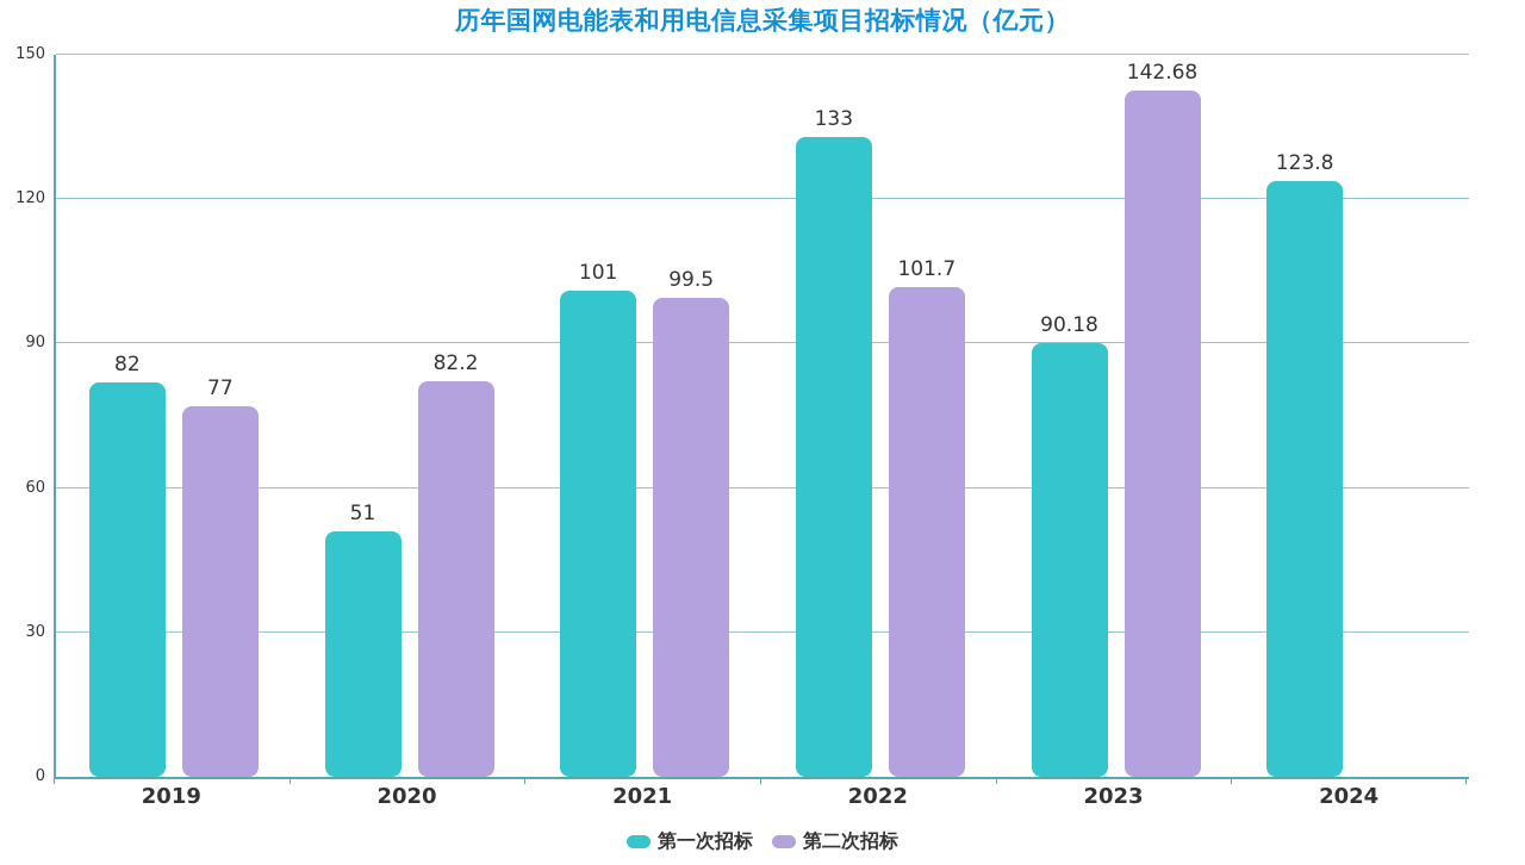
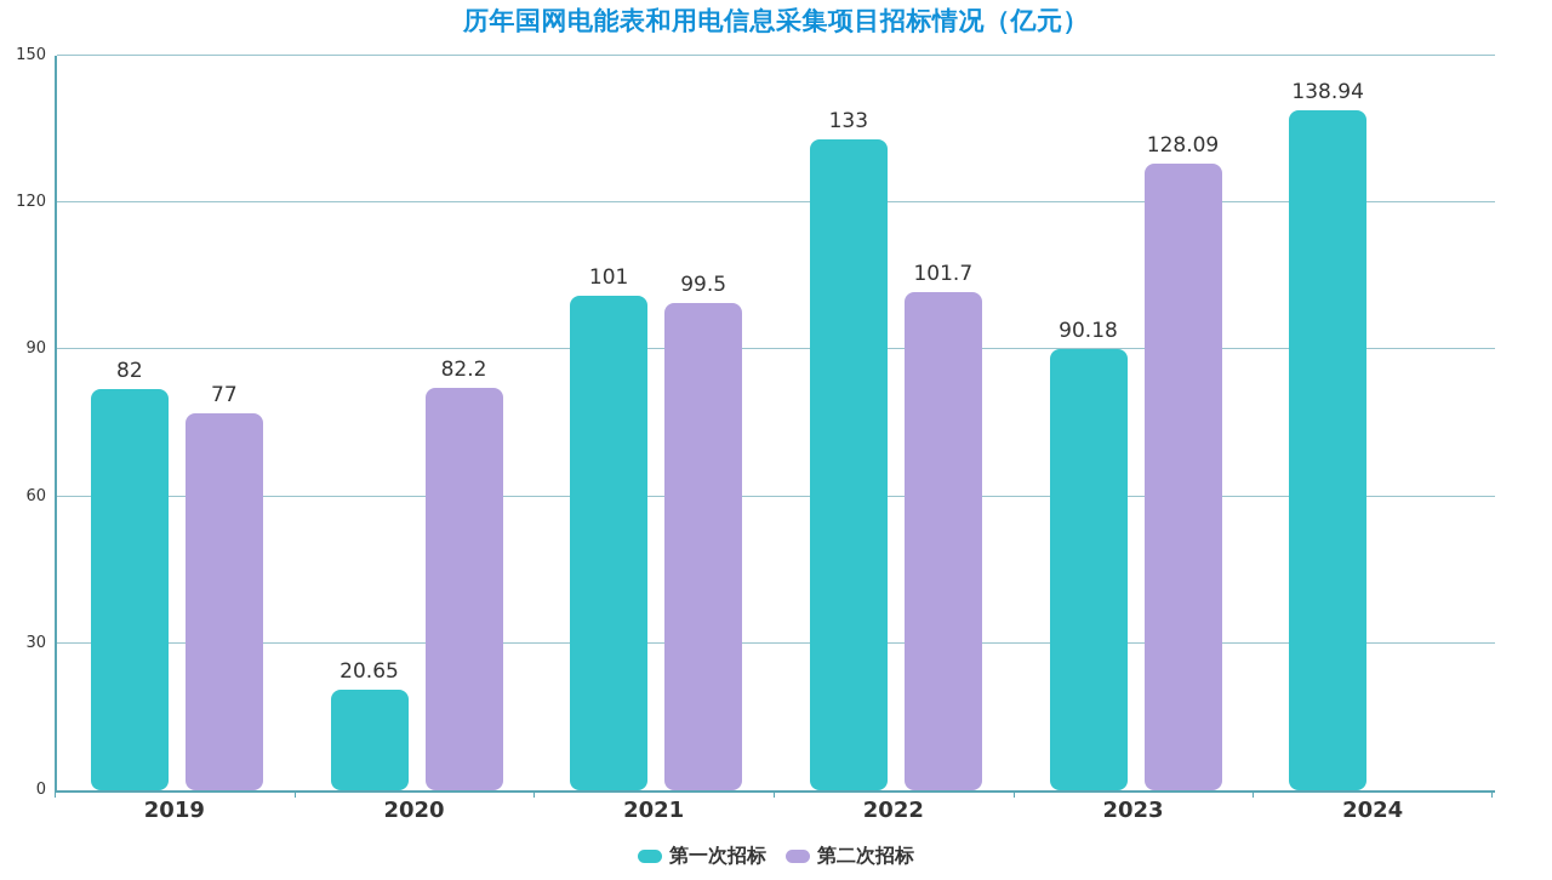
第一次招标/2020: 51 -> 20.65
第二次招标/2023: 142.68 -> 128.09
第一次招标/2024: 123.8 -> 138.94
